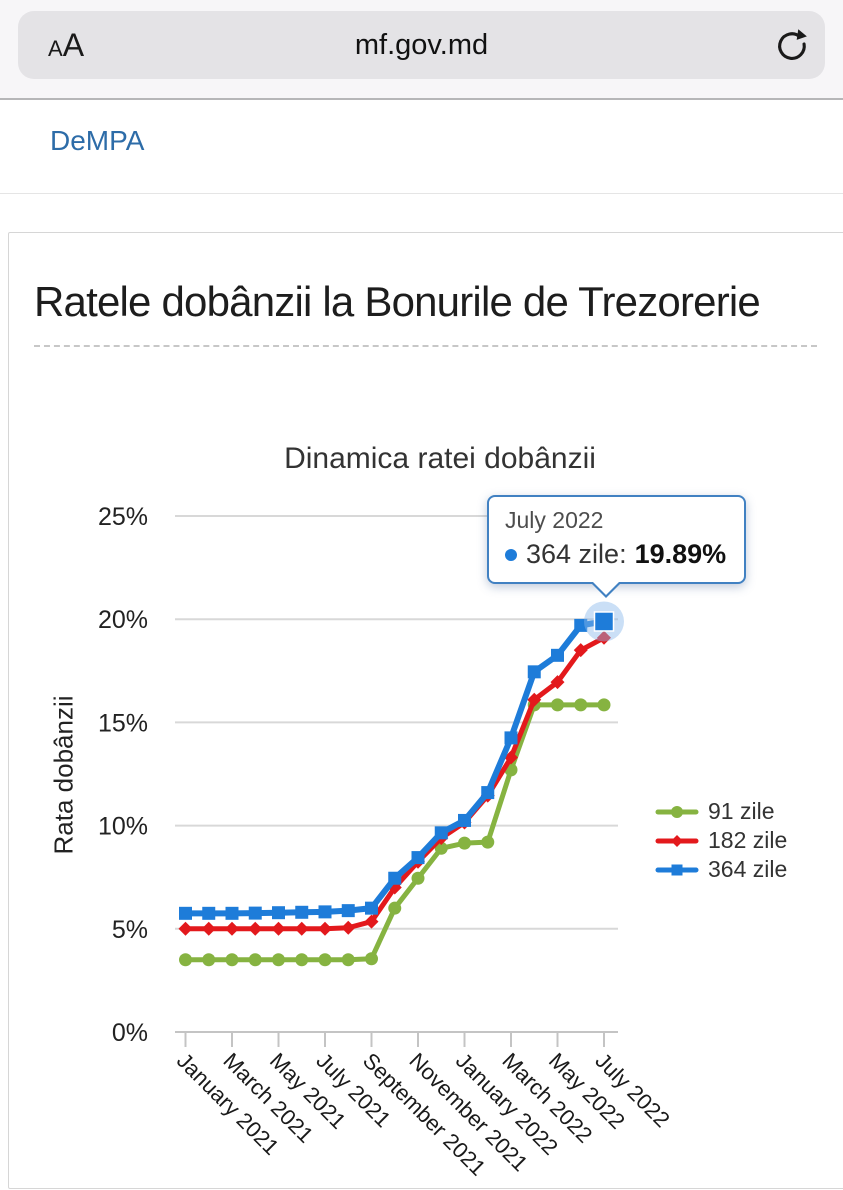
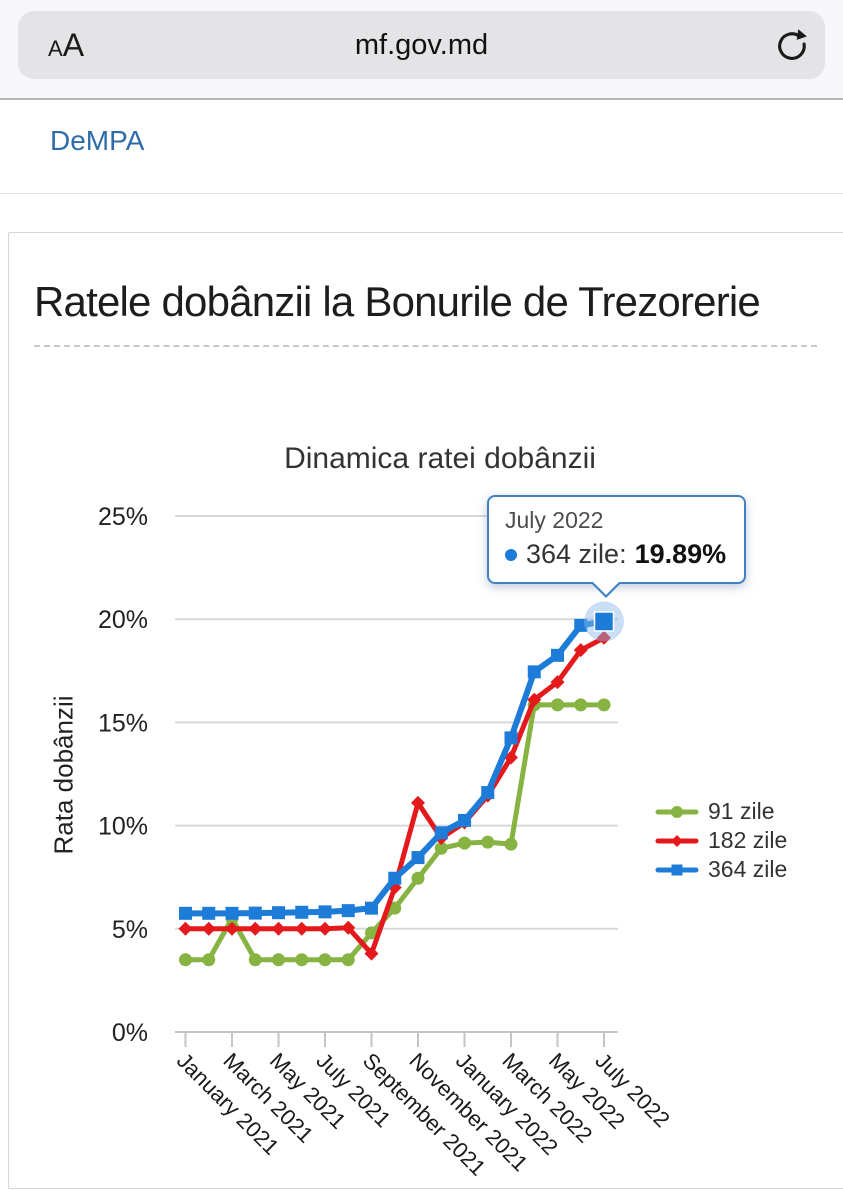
91 zile/March 2021: 3.5% -> 5.5%
91 zile/September 2021: 3.5% -> 4.8%
182 zile/September 2021: 5.3% -> 3.8%
182 zile/November 2021: 8.2% -> 11.1%
91 zile/March 2022: 12.7% -> 9.1%
